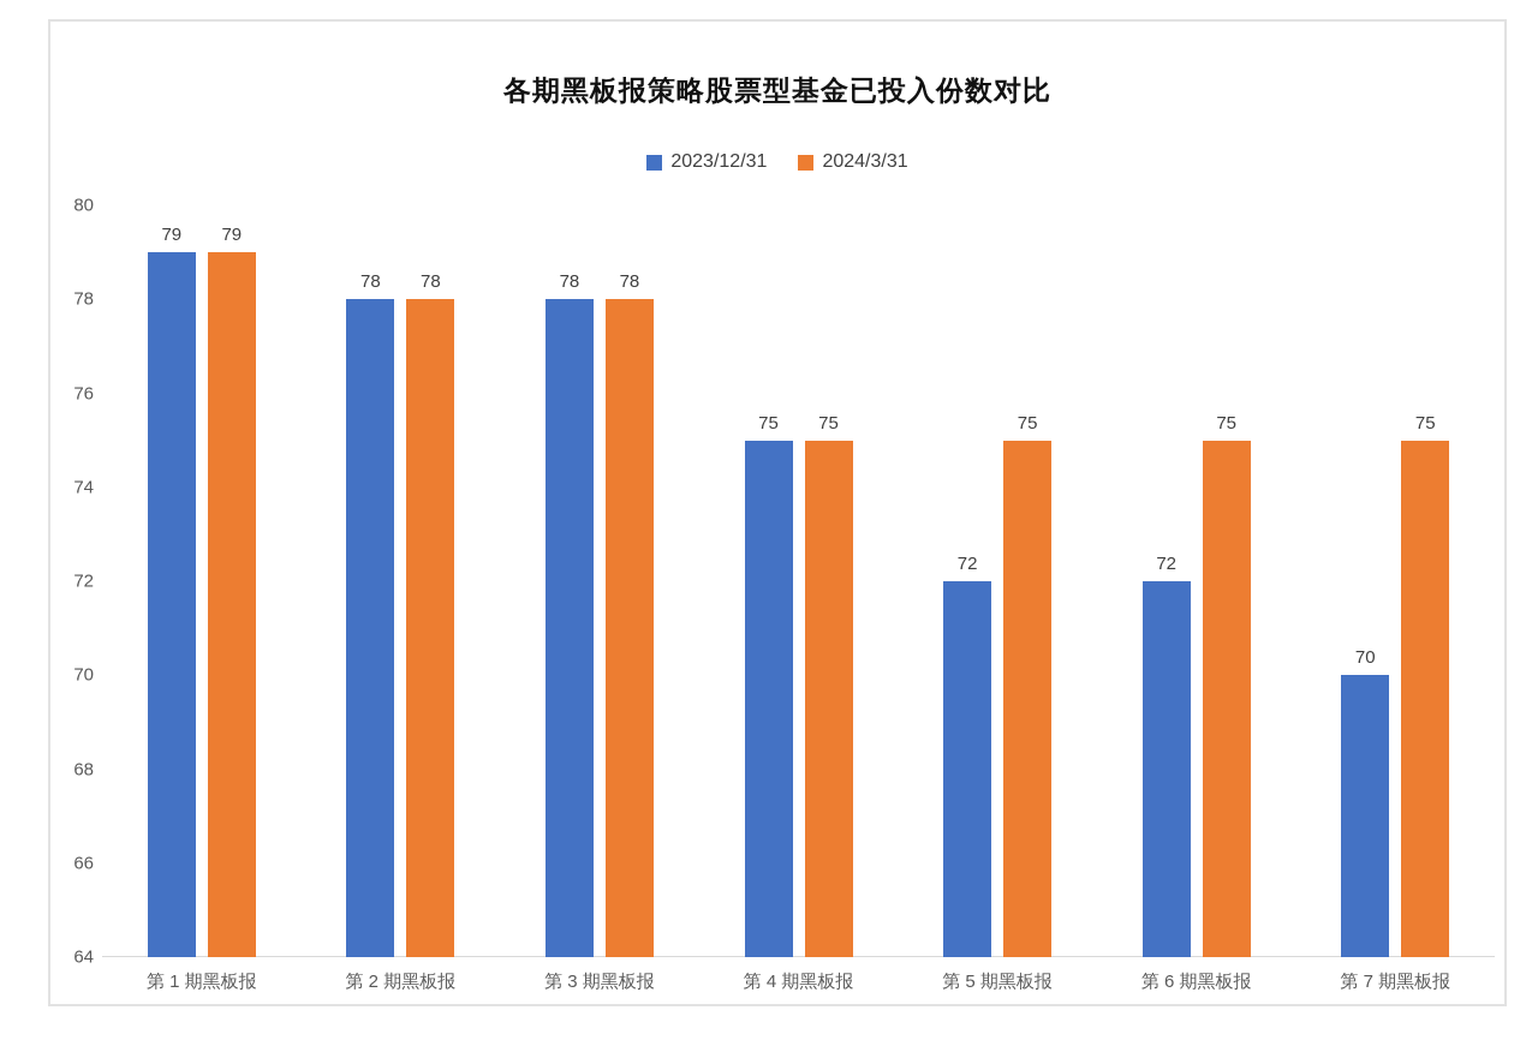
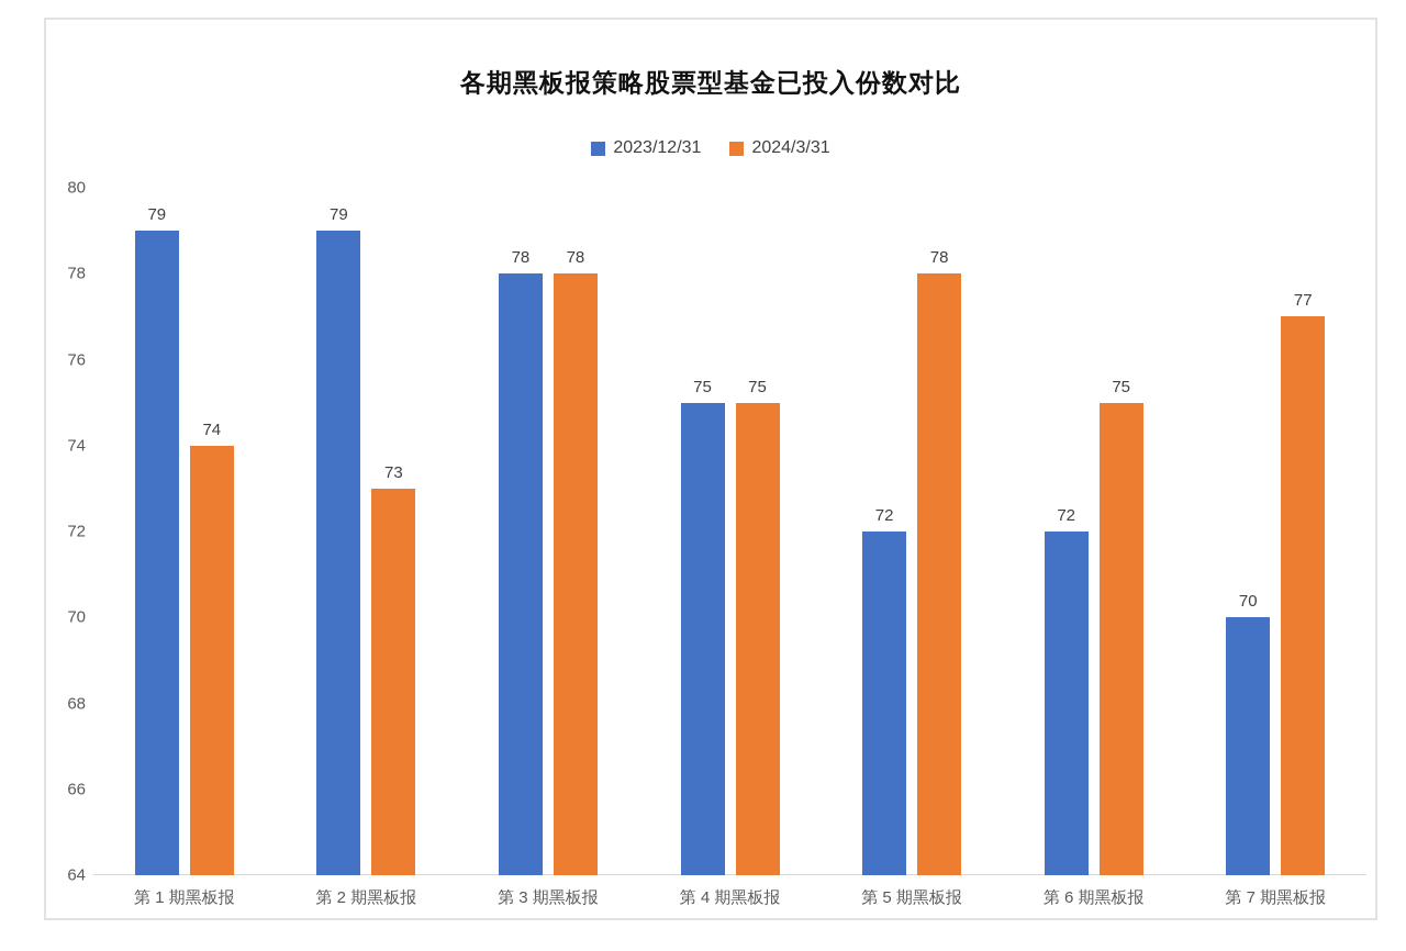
2024/3/31/第 1 期黑板报: 79 -> 74
2023/12/31/第 2 期黑板报: 78 -> 79
2024/3/31/第 2 期黑板报: 78 -> 73
2024/3/31/第 5 期黑板报: 75 -> 78
2024/3/31/第 7 期黑板报: 75 -> 77
